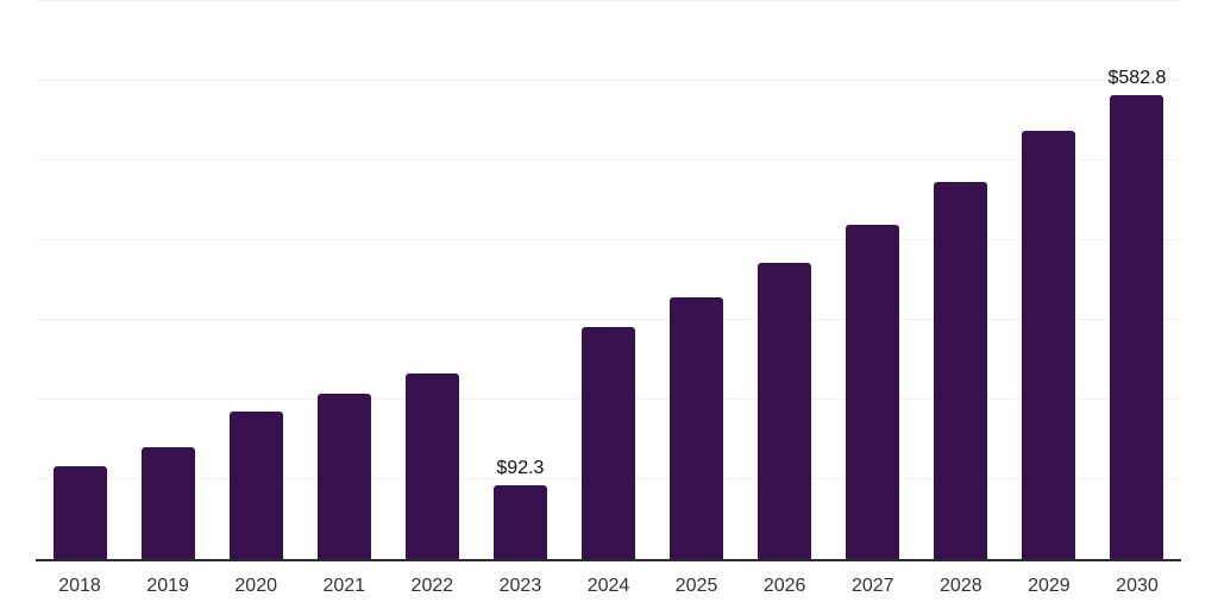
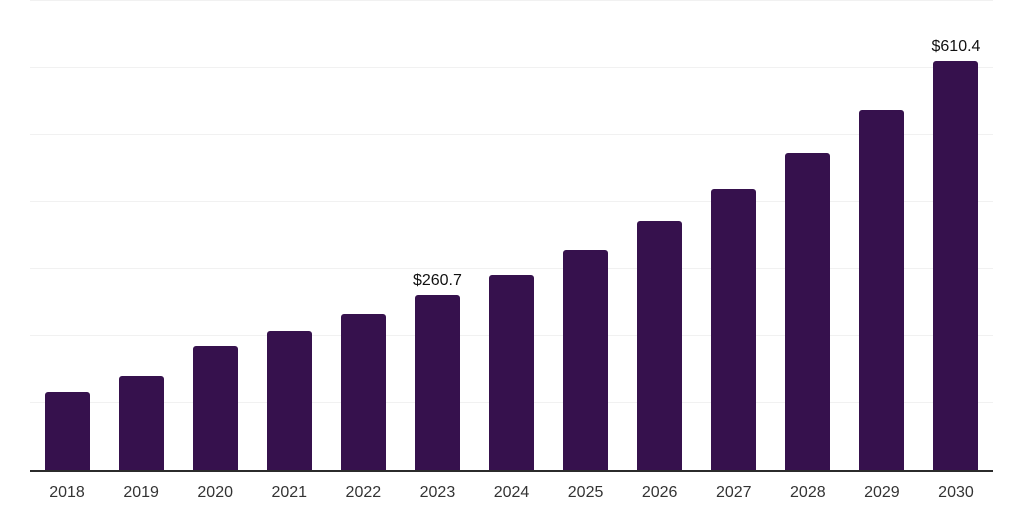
2023: $92.3 -> $260.7
2030: $582.8 -> $610.4
